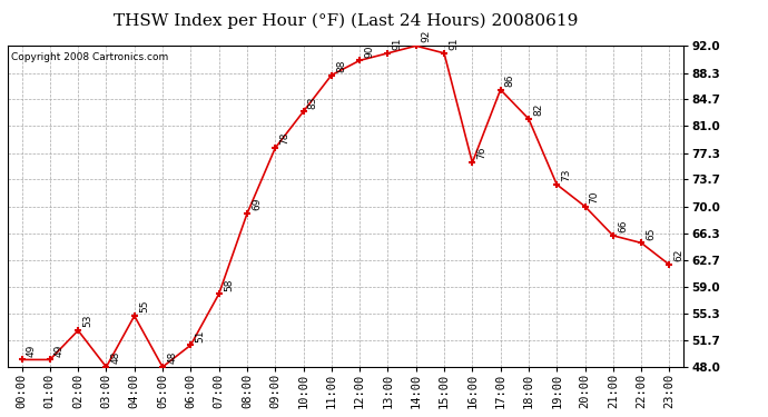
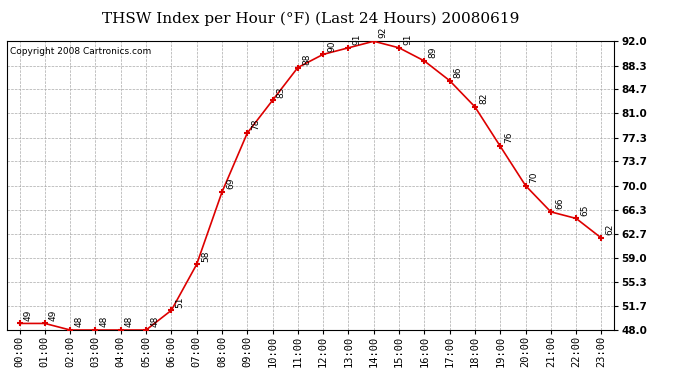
02:00: 53 -> 48
04:00: 55 -> 48
16:00: 76 -> 89
19:00: 73 -> 76
